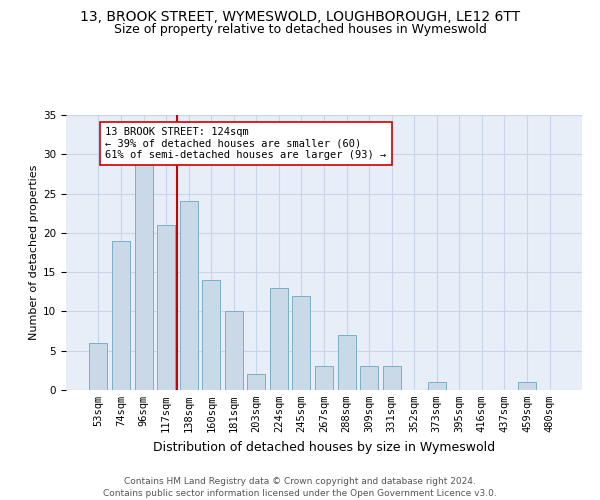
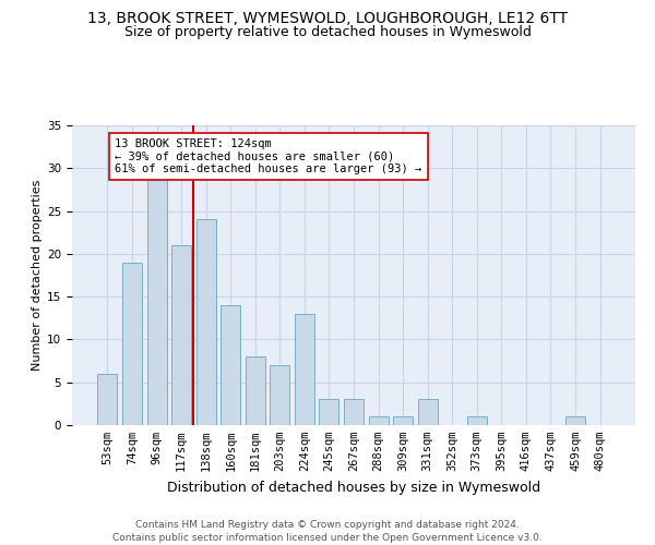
181sqm: 10 -> 8
203sqm: 2 -> 7
245sqm: 12 -> 3
288sqm: 7 -> 1
309sqm: 3 -> 1
